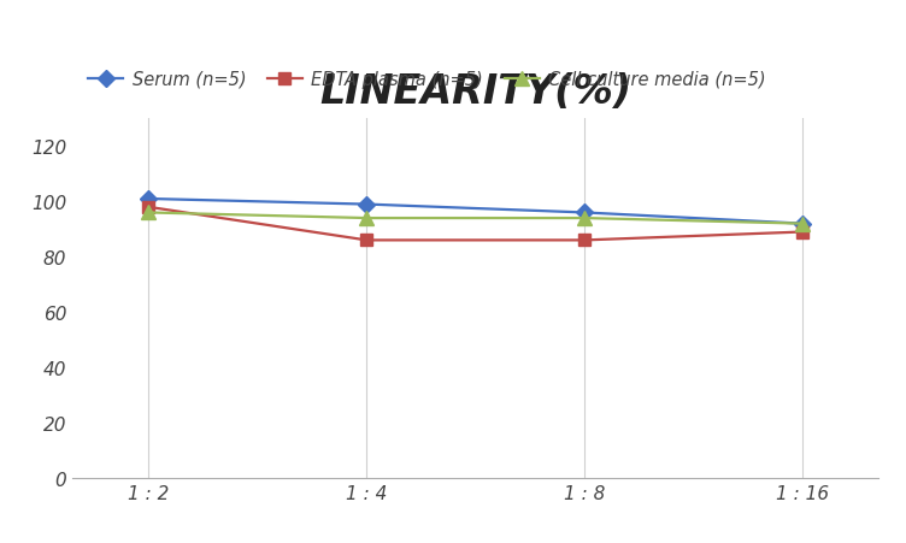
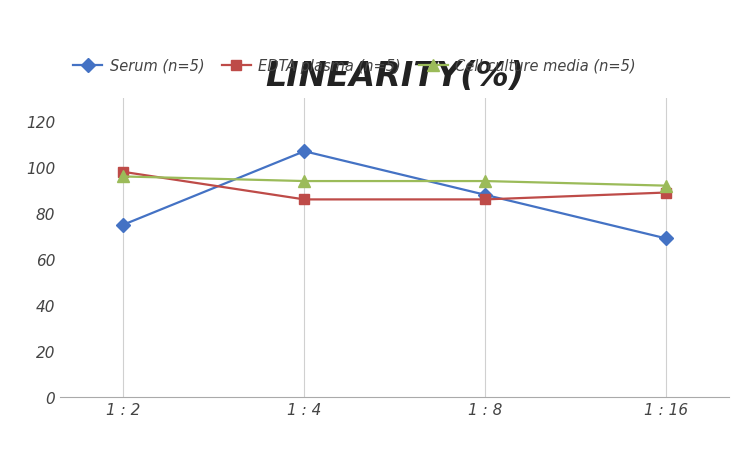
Serum (n=5)/1 : 2: 101 -> 75
Serum (n=5)/1 : 4: 99 -> 107
Serum (n=5)/1 : 8: 96 -> 88
Serum (n=5)/1 : 16: 92 -> 69
